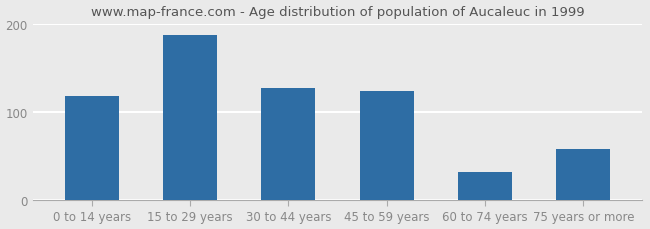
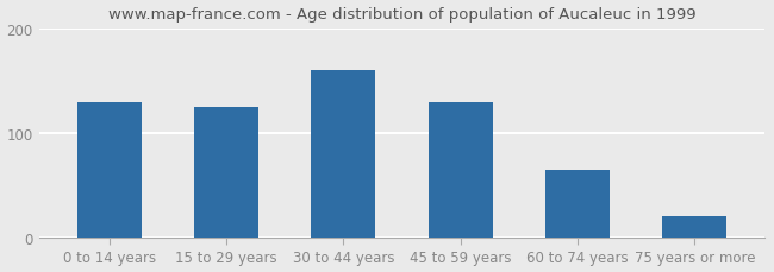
0 to 14 years: 118 -> 130
15 to 29 years: 188 -> 125
30 to 44 years: 128 -> 160
45 to 59 years: 124 -> 130
60 to 74 years: 32 -> 65
75 years or more: 58 -> 20
